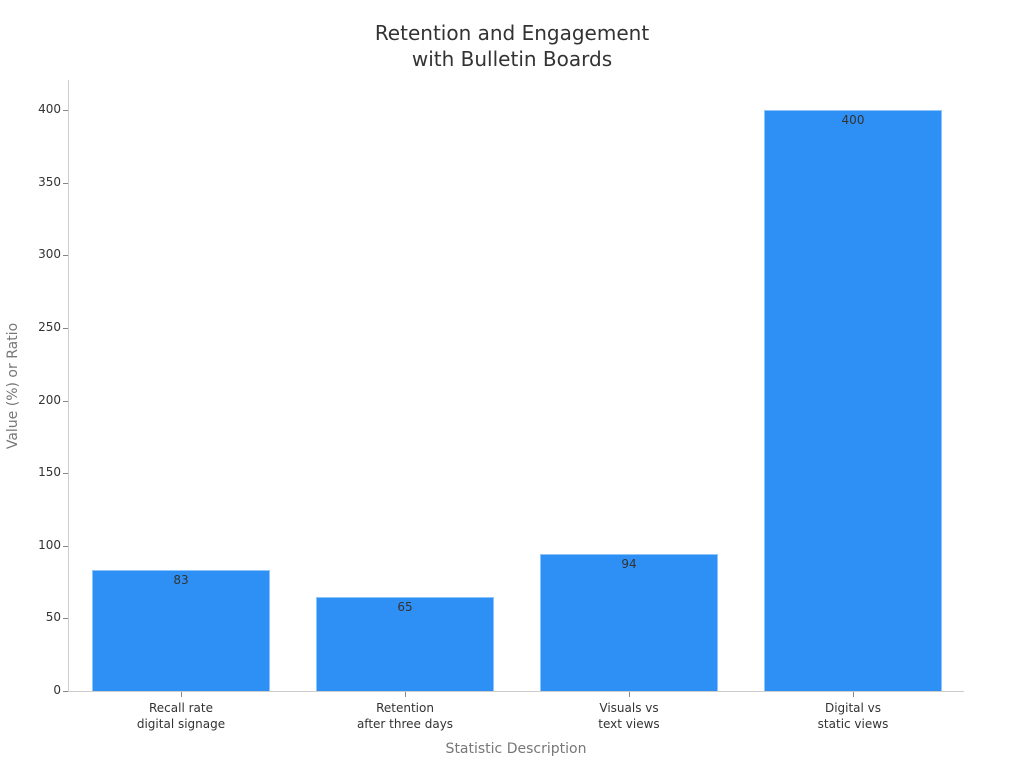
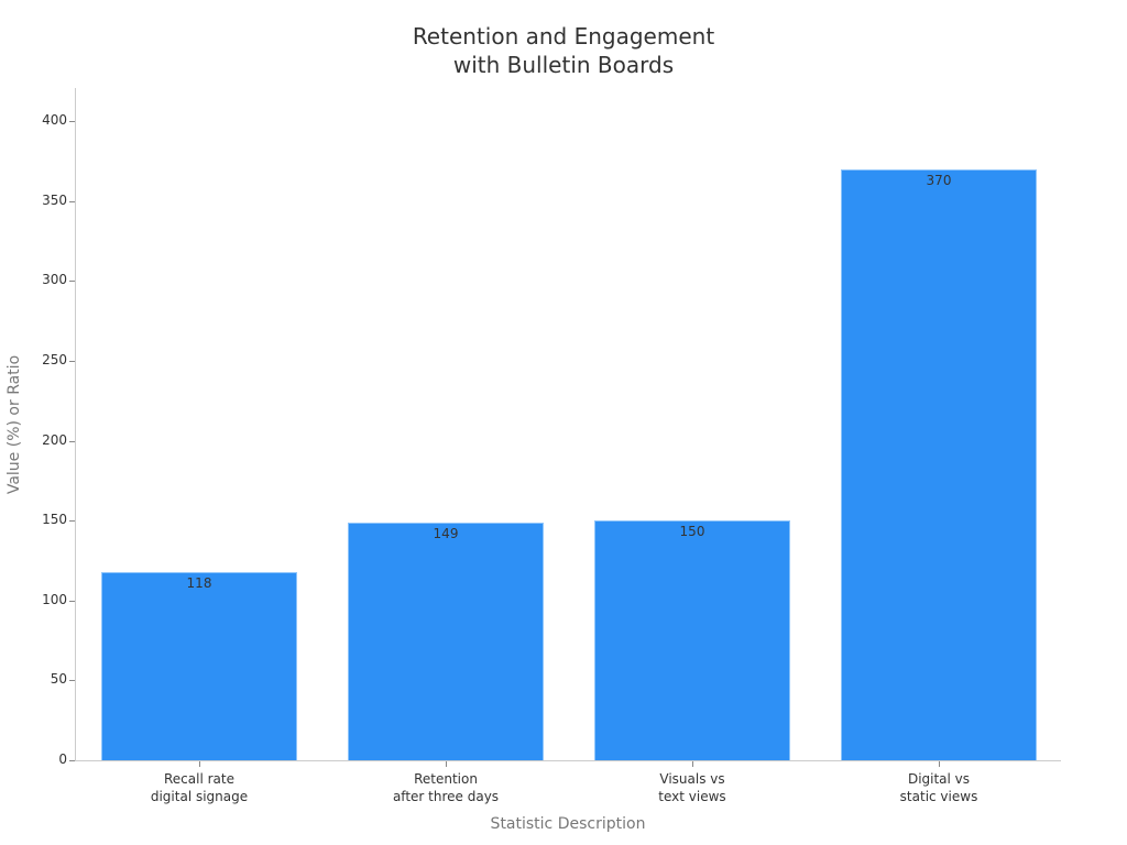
Recall rate digital signage: 83 -> 118
Retention after three days: 65 -> 149
Visuals vs text views: 94 -> 150
Digital vs static views: 400 -> 370
